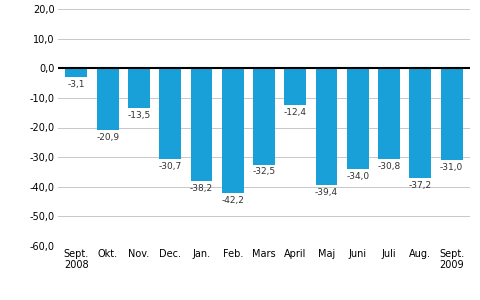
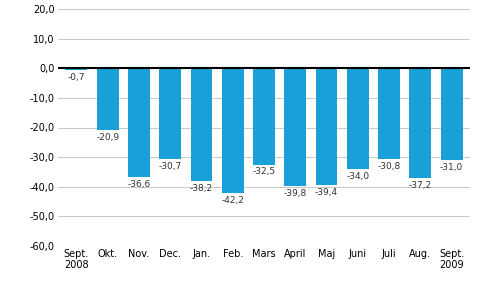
Sept. 2008: -3,1 -> -0,7
Nov.: -13,5 -> -36,6
April: -12,4 -> -39,8
